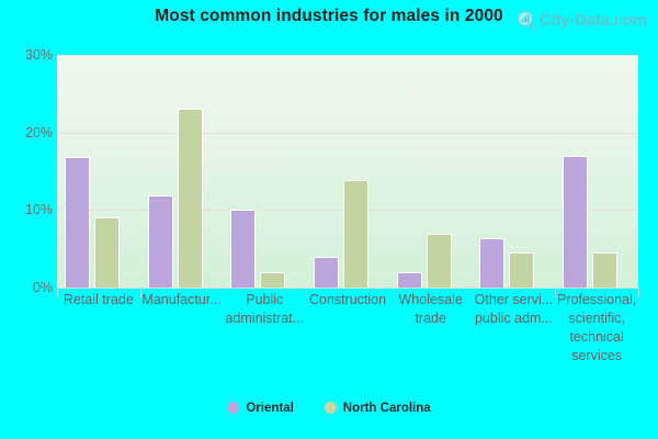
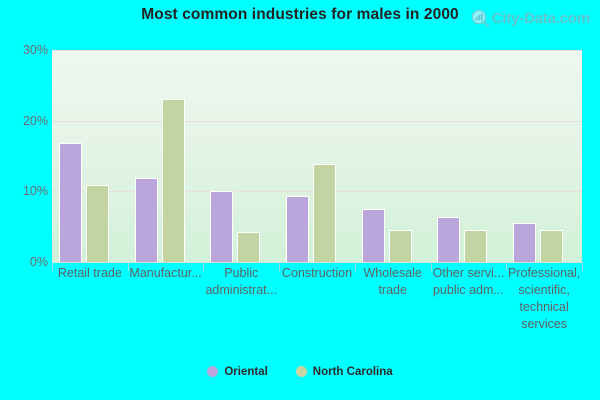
North Carolina/Retail trade: 9% -> 11%
North Carolina/Public administrat...: 2% -> 4%
Oriental/Construction: 4% -> 9%
Oriental/Wholesale trade: 2% -> 8%
North Carolina/Wholesale trade: 7% -> 4%
Oriental/Professional, scientific, technical services: 17% -> 6%
